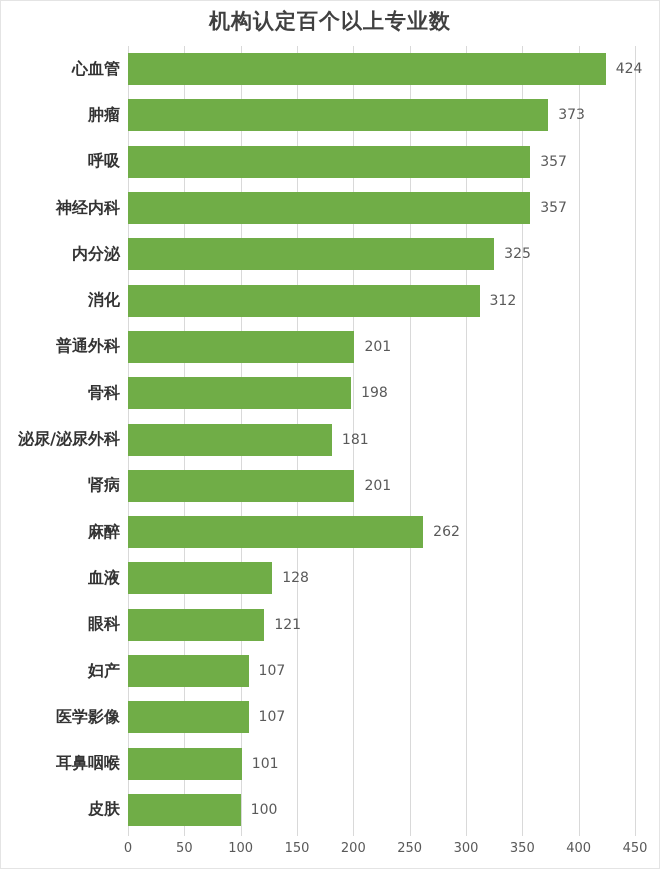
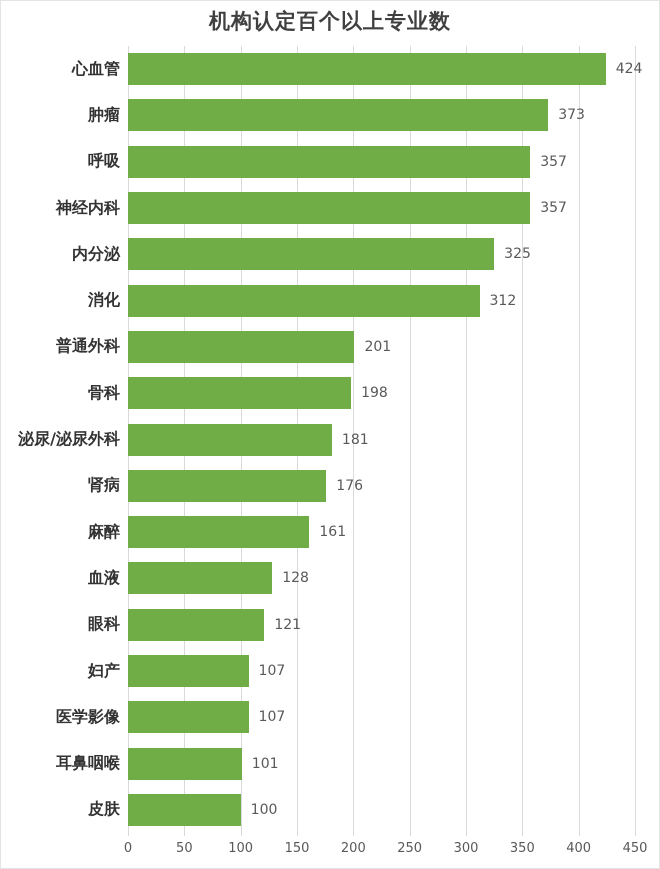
肾病: 201 -> 176
麻醉: 262 -> 161
